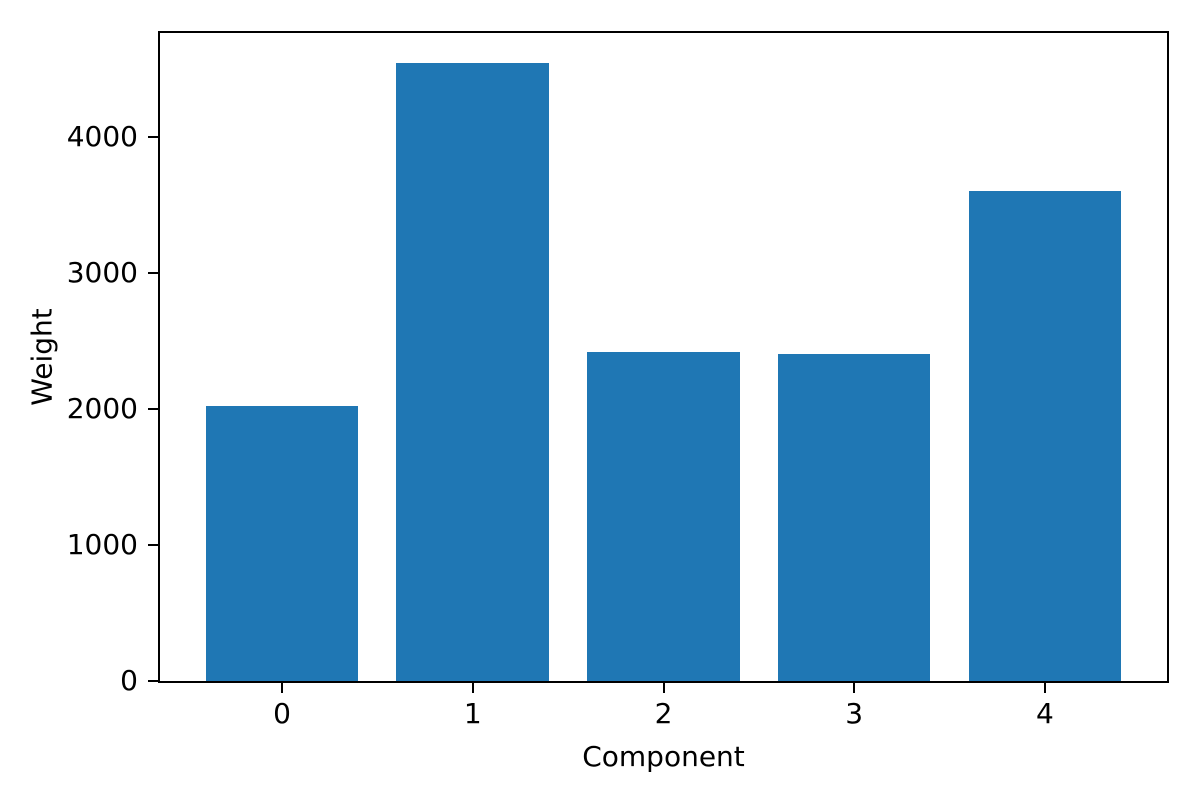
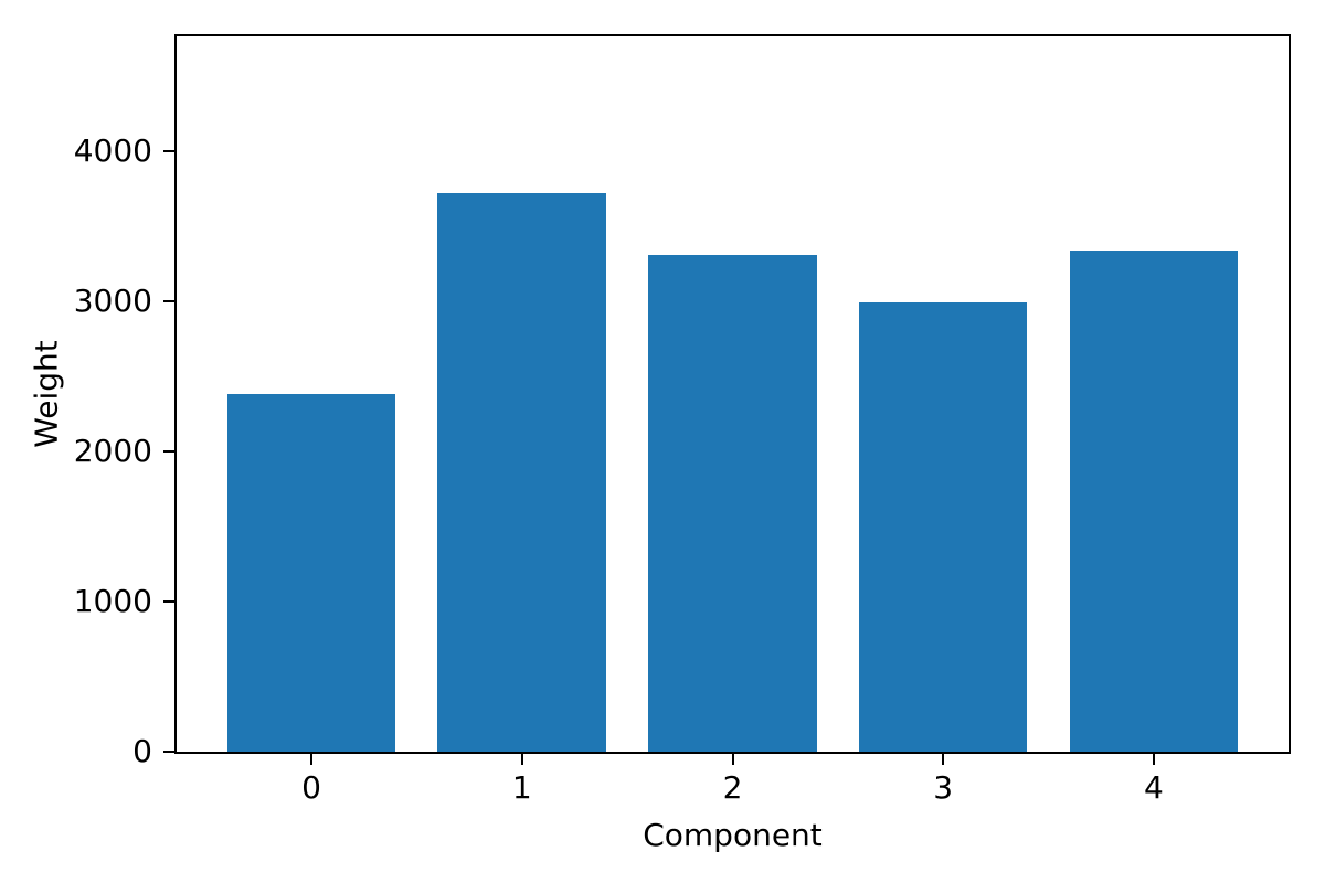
0: 2020 -> 2380
1: 4540 -> 3720
2: 2420 -> 3310
3: 2400 -> 2990
4: 3600 -> 3340
